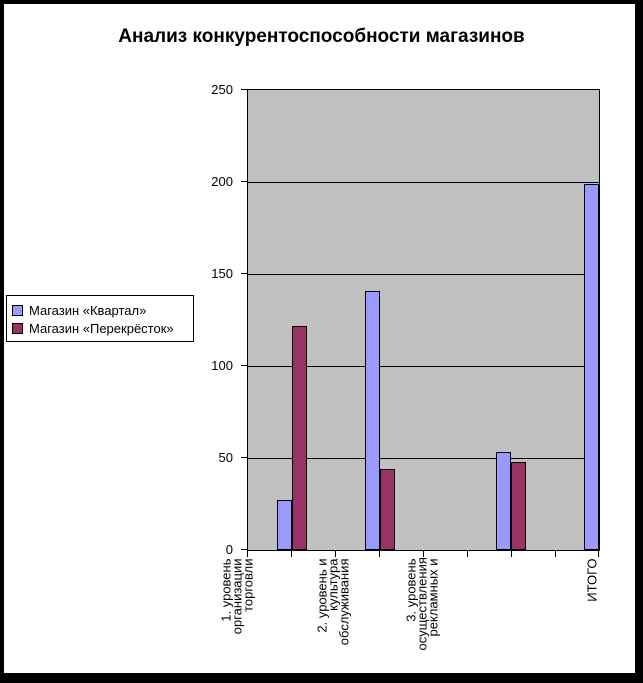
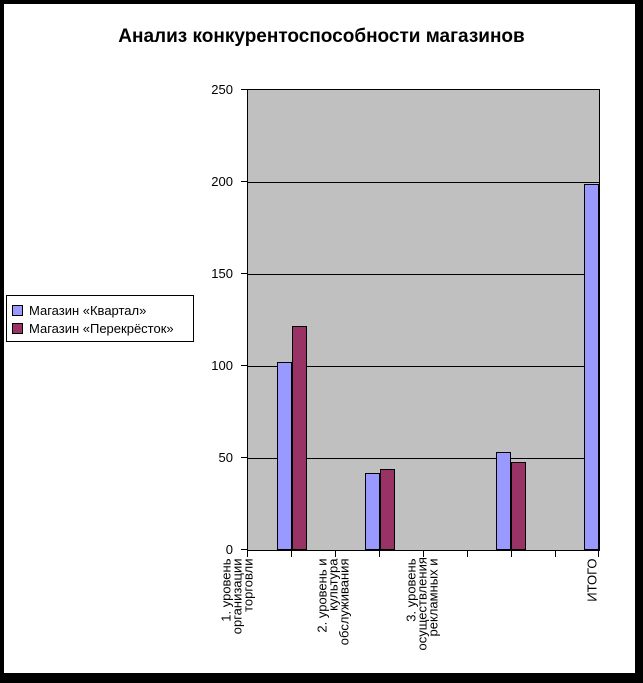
Магазин «Квартал»/1. уровень организации торговли: 27 -> 102
Магазин «Квартал»/2. уровень и культура обслуживания: 141 -> 42
